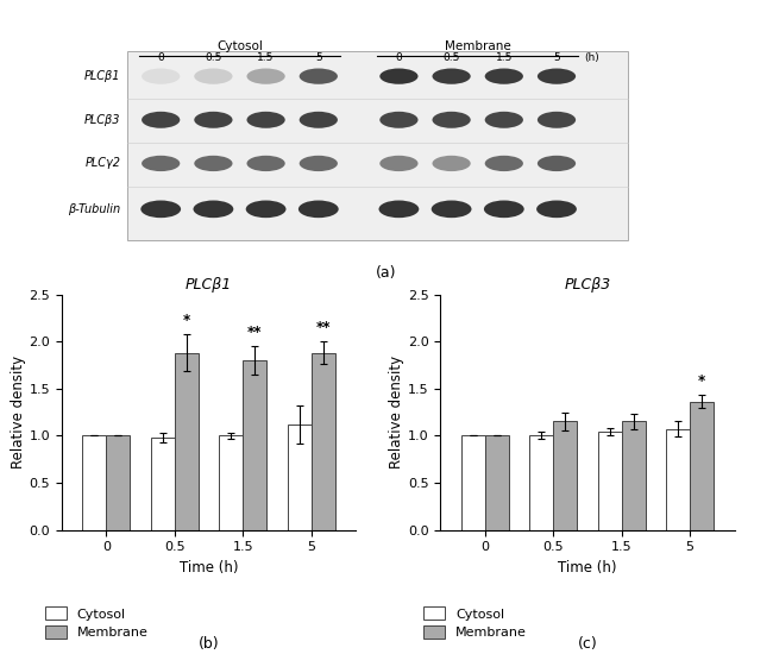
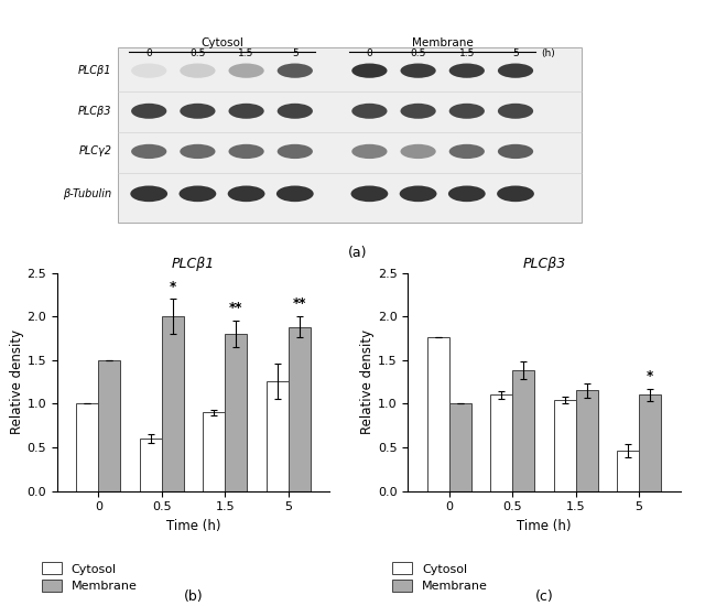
PLCβ1/Membrane/0: 1.00 -> 1.50
PLCβ1/Cytosol/0.5: 0.98 -> 0.60
PLCβ1/Membrane/0.5: 1.88 -> 2.00
PLCβ1/Cytosol/1.5: 1.00 -> 0.90
PLCβ1/Cytosol/5: 1.12 -> 1.26
PLCβ3/Cytosol/0: 1.00 -> 1.76
PLCβ3/Cytosol/0.5: 1.00 -> 1.10
PLCβ3/Membrane/0.5: 1.15 -> 1.38
PLCβ3/Cytosol/5: 1.07 -> 0.46
PLCβ3/Membrane/5: 1.36 -> 1.10
